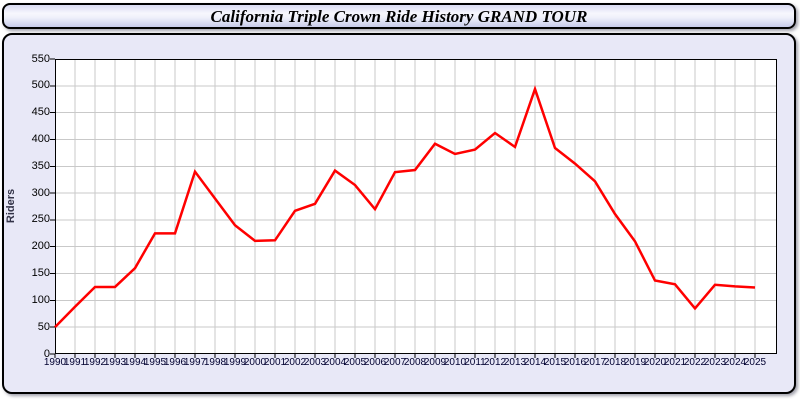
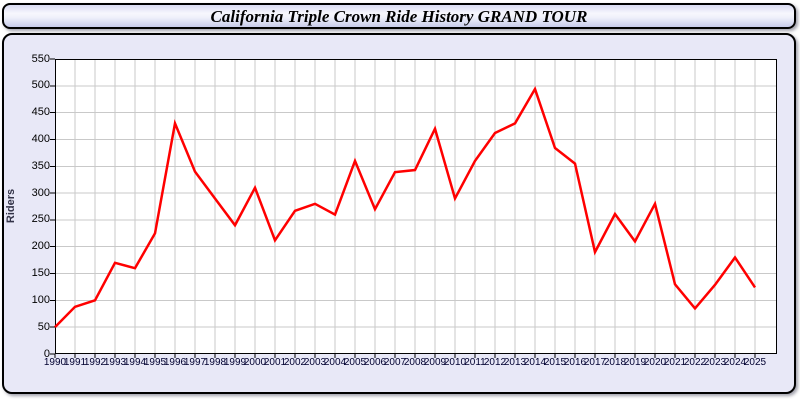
1992: 120 -> 100
1993: 120 -> 170
1996: 220 -> 430
2000: 210 -> 310
2004: 340 -> 260
2005: 320 -> 360
2009: 390 -> 420
2010: 370 -> 290
2011: 380 -> 360
2013: 390 -> 430
2017: 320 -> 190
2020: 140 -> 280
2024: 130 -> 180
